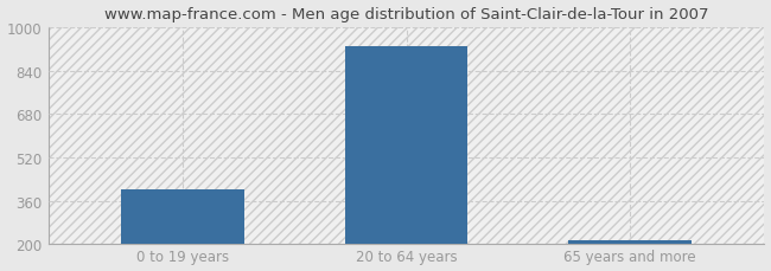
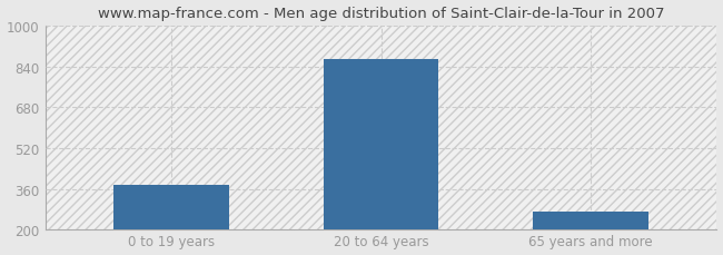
0 to 19 years: 400 -> 375
20 to 64 years: 930 -> 870
65 years and more: 213 -> 270
